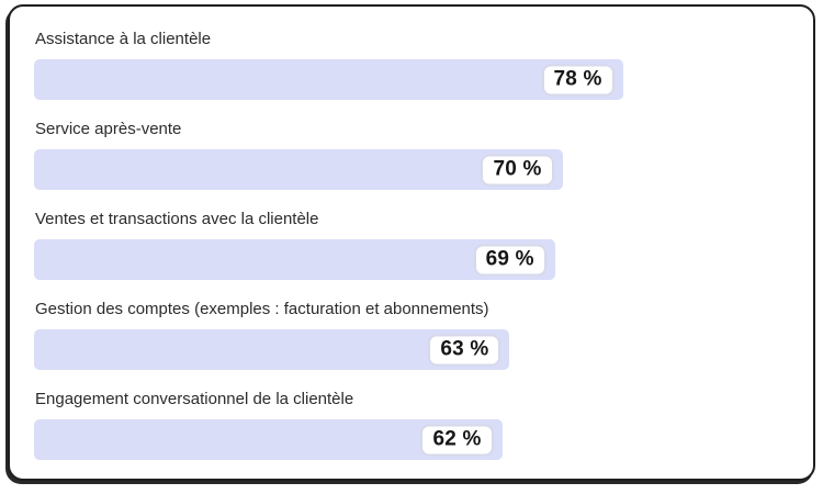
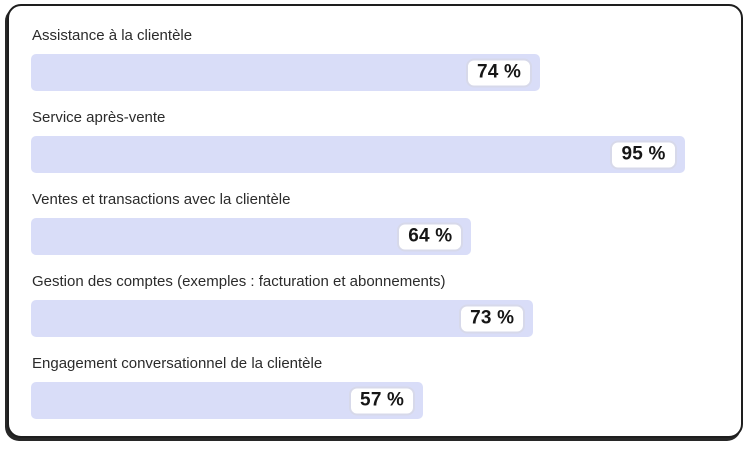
Assistance à la clientèle: 78 -> 74
Service après-vente: 70 -> 95
Ventes et transactions avec la clientèle: 69 -> 64
Gestion des comptes (exemples : facturation et abonnements): 63 -> 73
Engagement conversationnel de la clientèle: 62 -> 57
